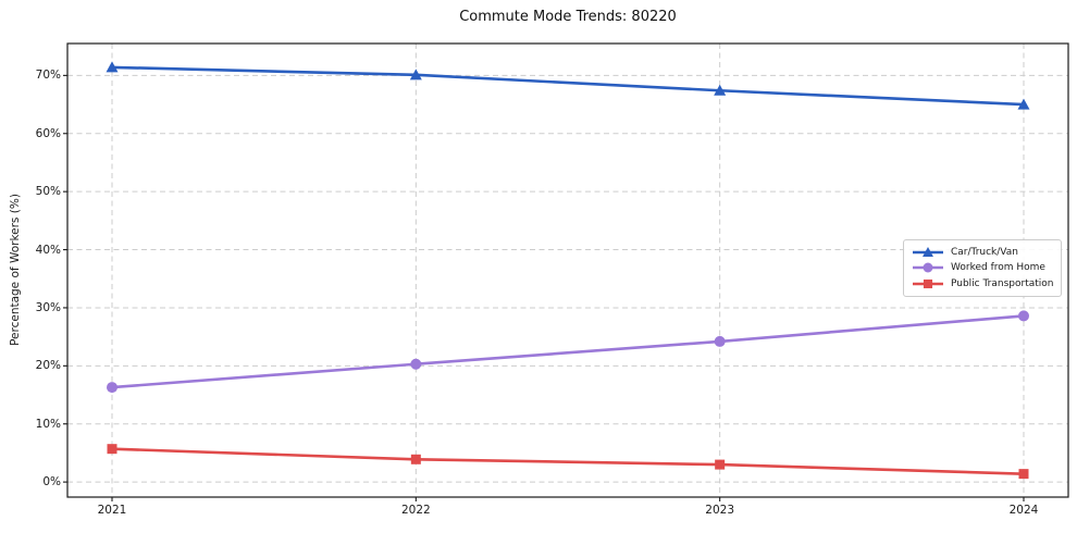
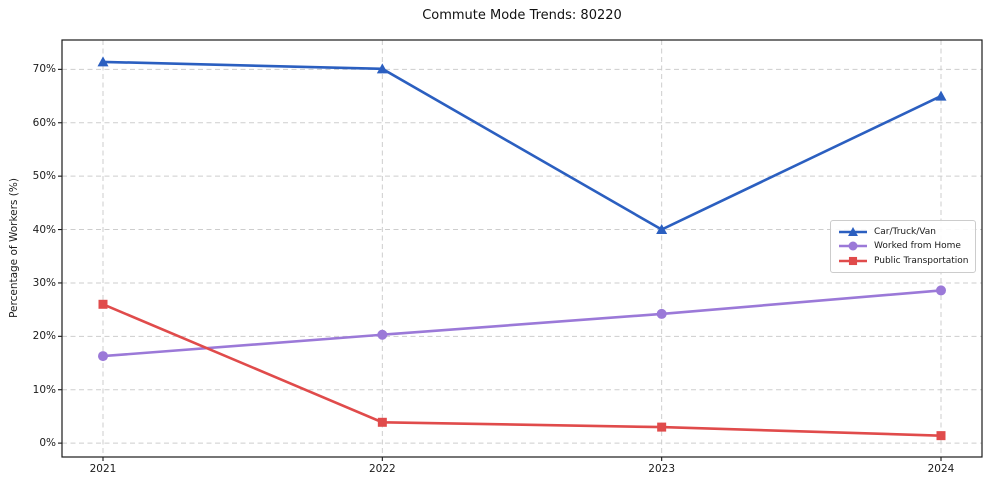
Public Transportation/2021: 6% -> 26%
Car/Truck/Van/2023: 67% -> 40%
